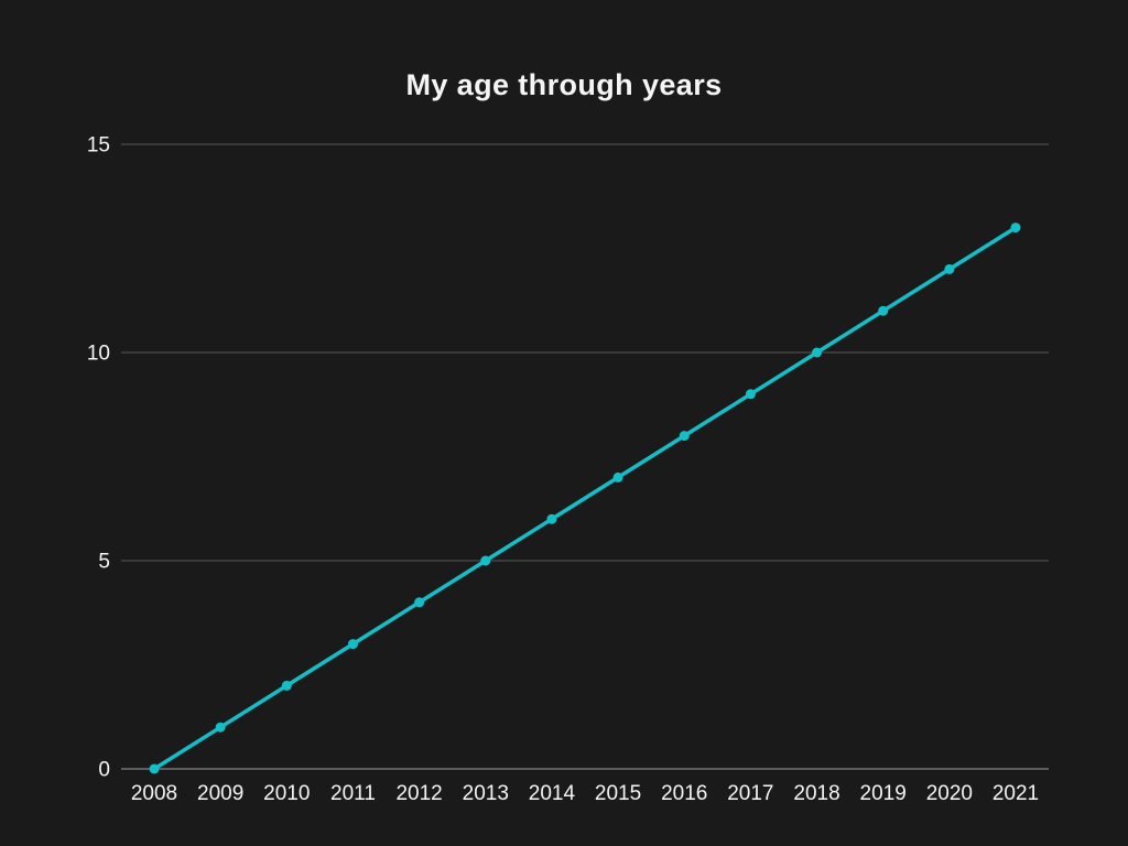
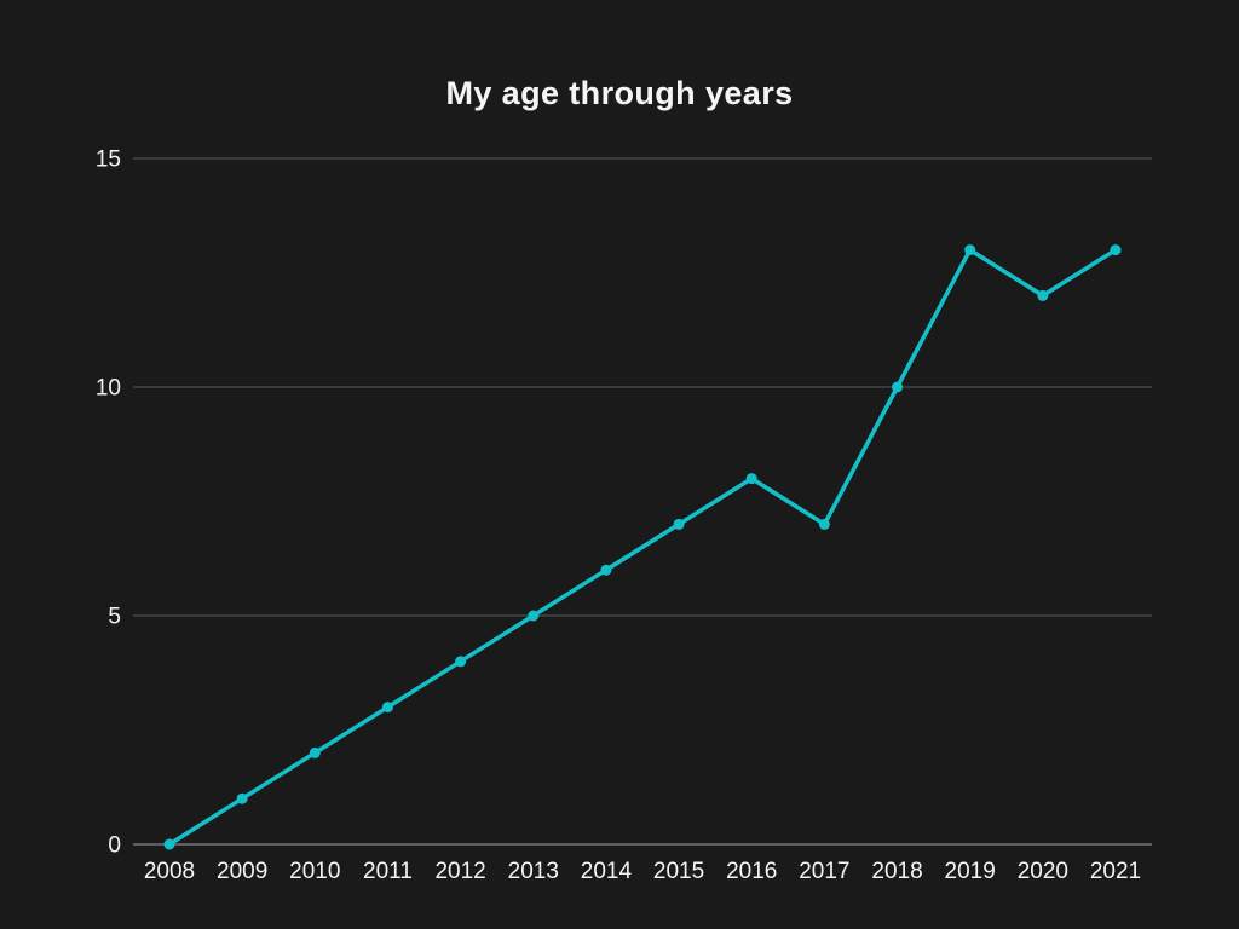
2017: 9 -> 7
2019: 11 -> 13
